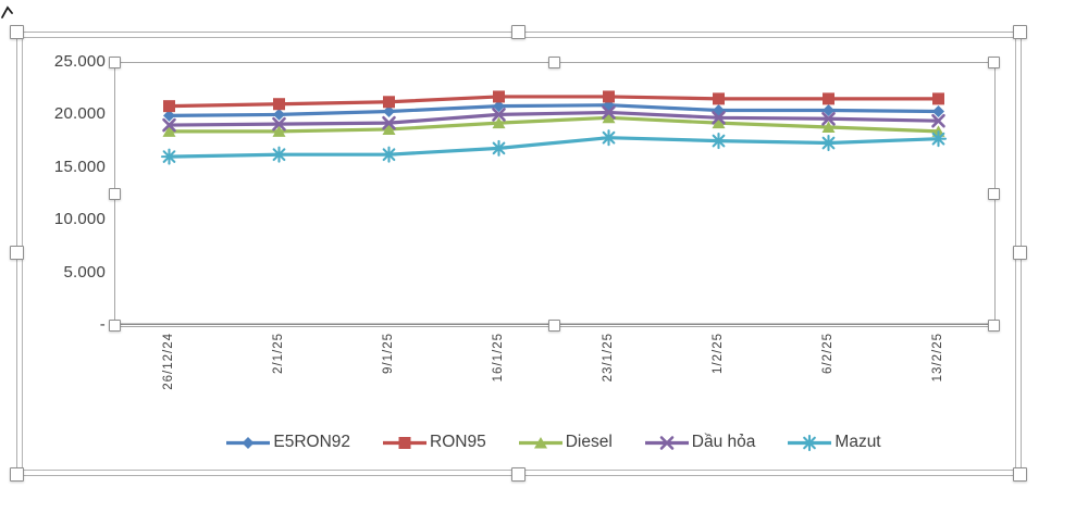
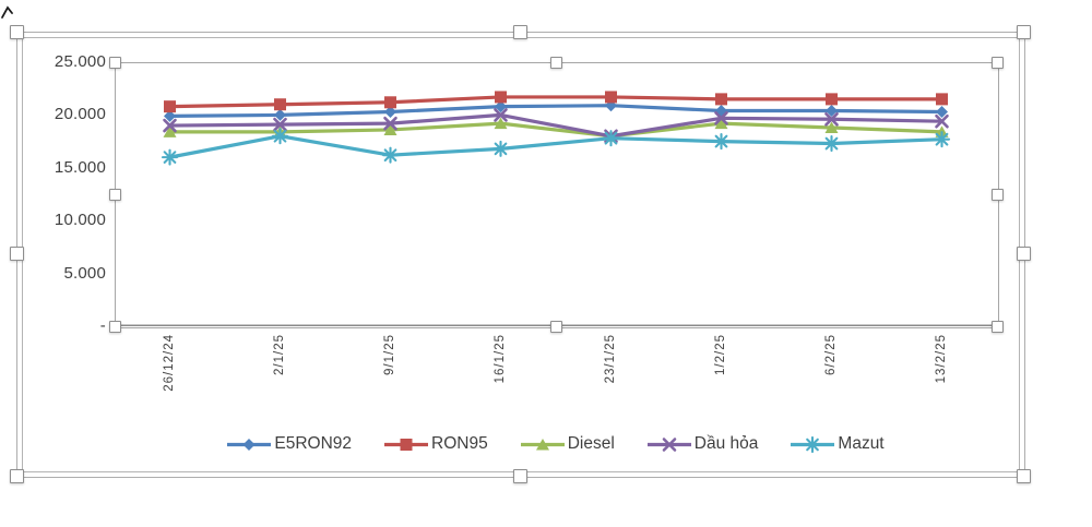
Mazut/2/1/25: 16000 -> 18000
Diesel/23/1/25: 20000 -> 18000
Dầu hỏa/23/1/25: 20000 -> 18000
